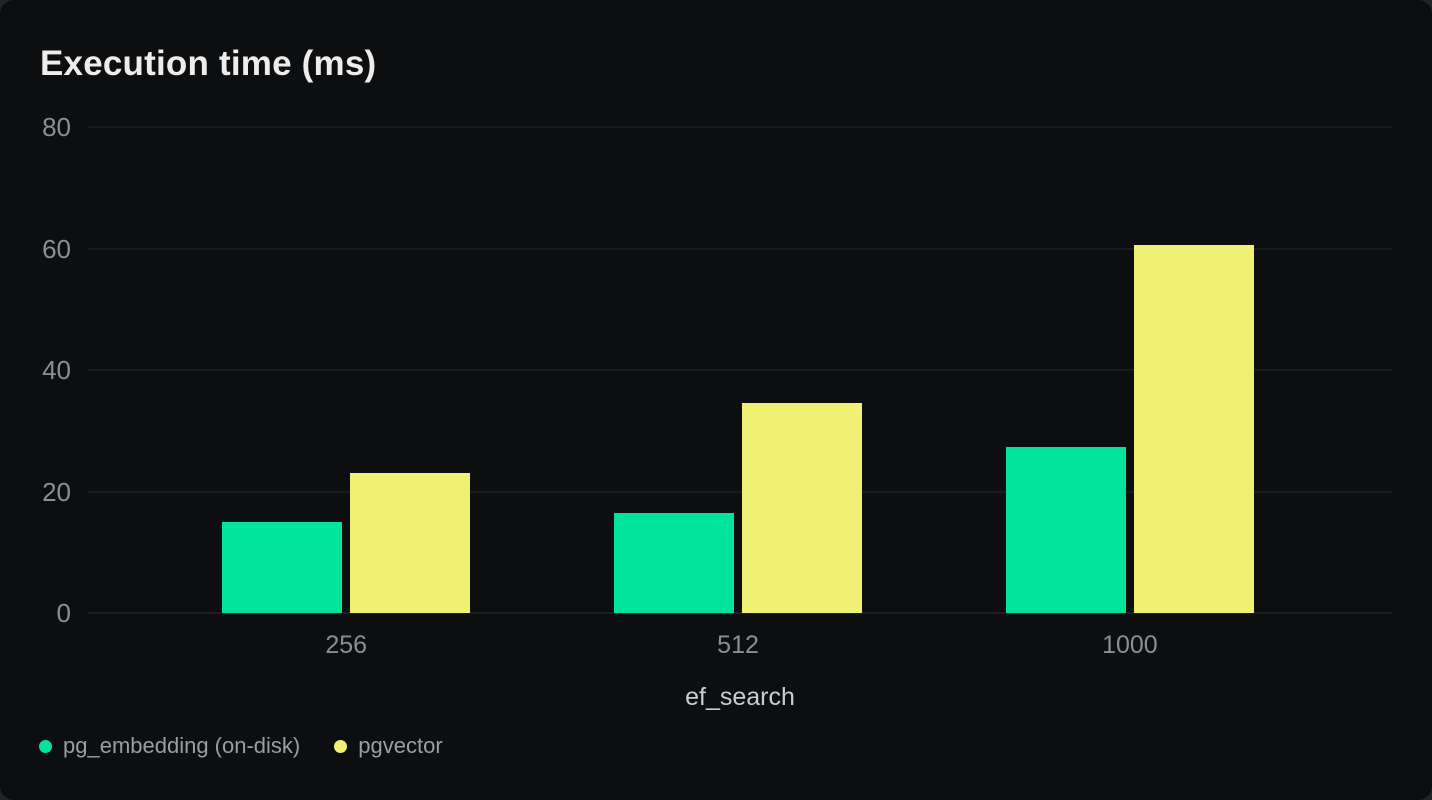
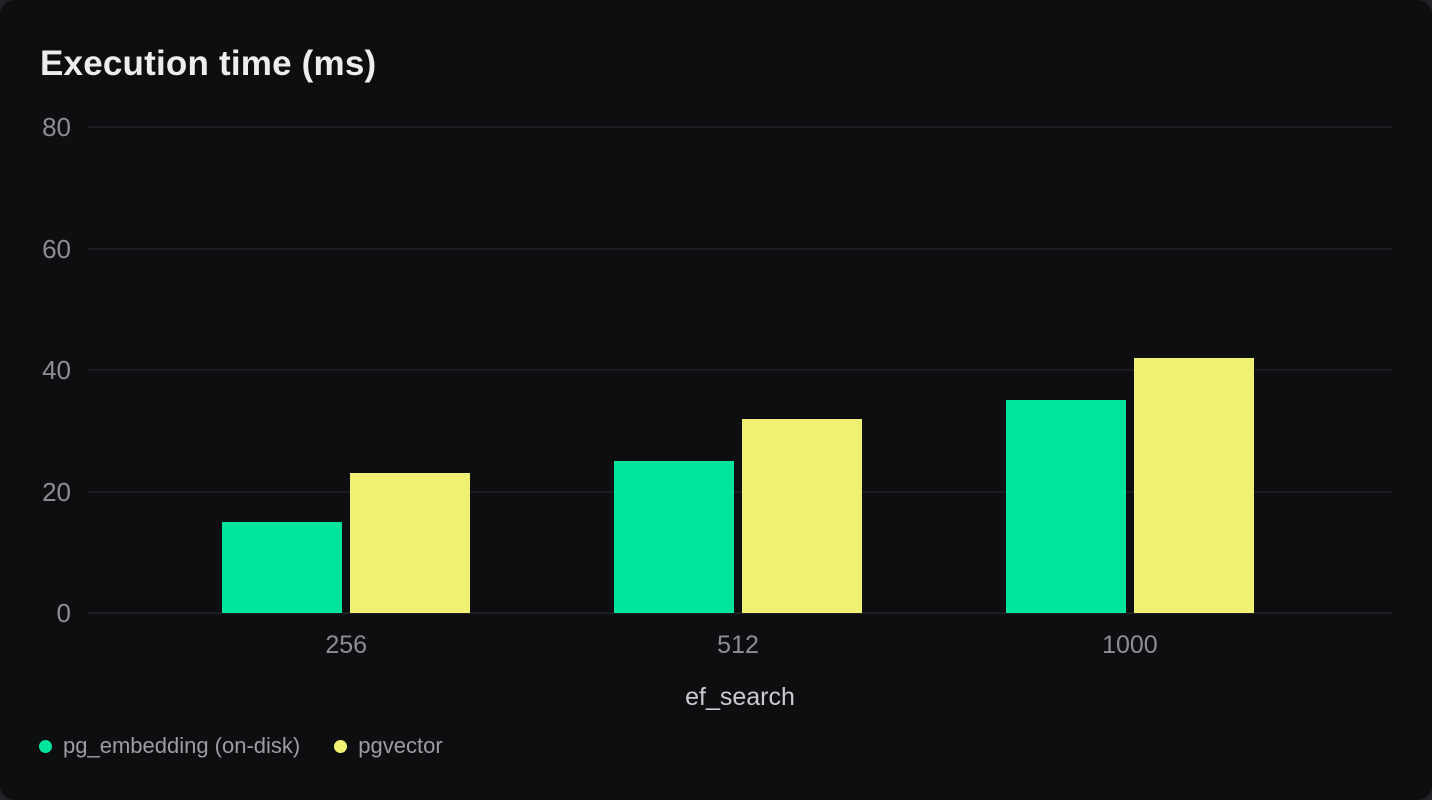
pg_embedding (on-disk)/512: 16 -> 25
pgvector/512: 34 -> 32
pg_embedding (on-disk)/1000: 27 -> 35
pgvector/1000: 61 -> 42
